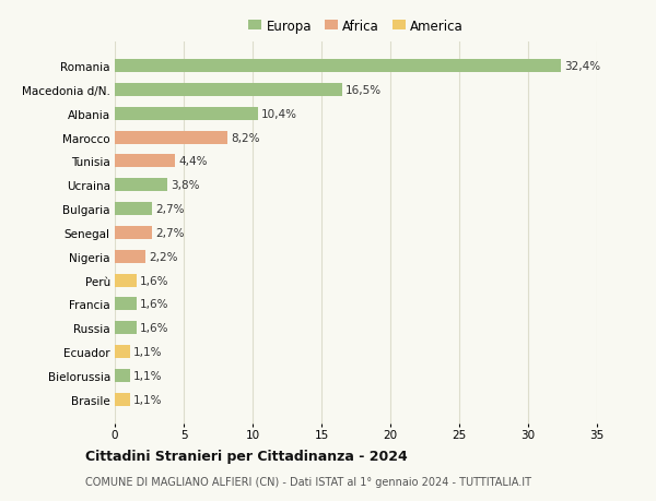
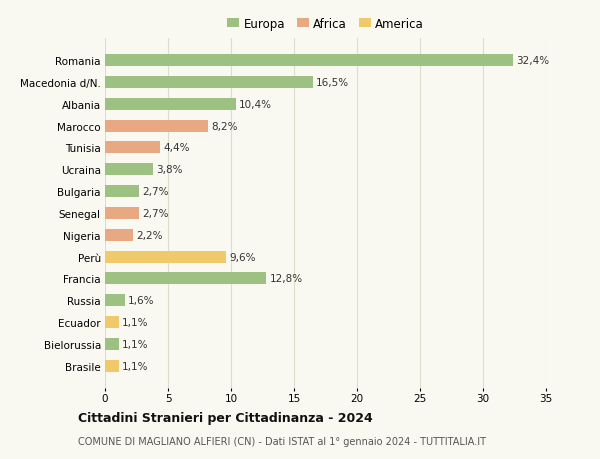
Perù: 1,6% -> 9,6%
Francia: 1,6% -> 12,8%
